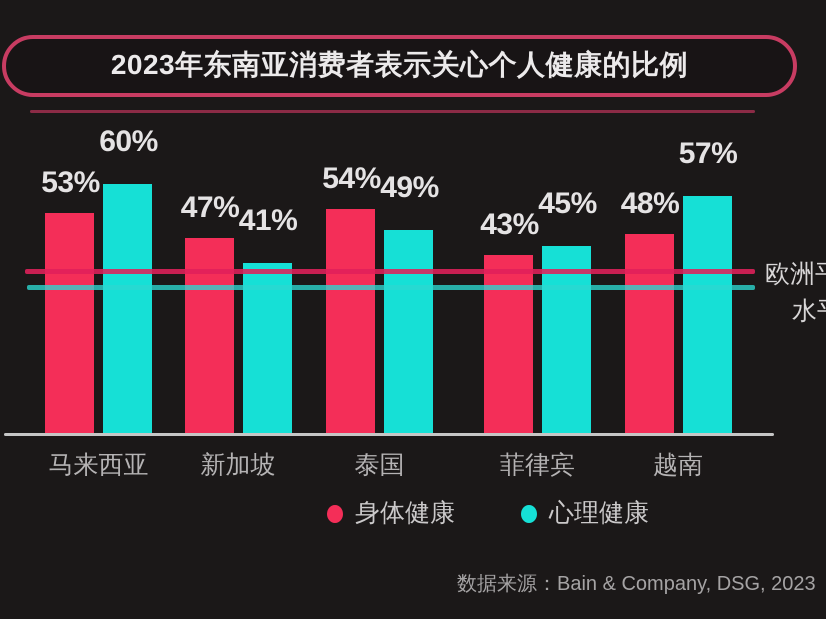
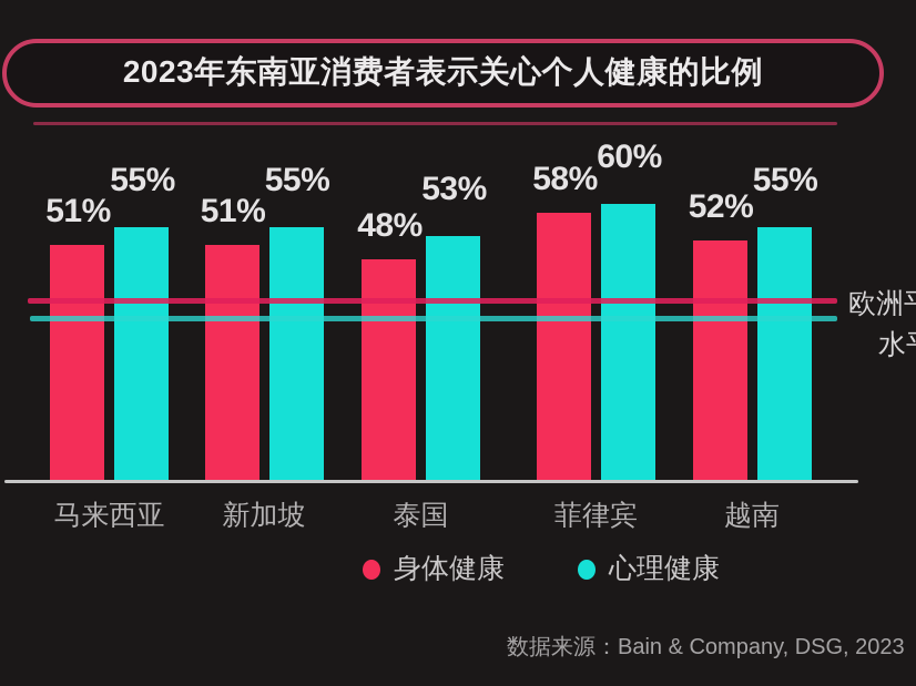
身体健康/马来西亚: 53% -> 51%
心理健康/马来西亚: 60% -> 55%
身体健康/新加坡: 47% -> 51%
心理健康/新加坡: 41% -> 55%
身体健康/泰国: 54% -> 48%
心理健康/泰国: 49% -> 53%
身体健康/菲律宾: 43% -> 58%
心理健康/菲律宾: 45% -> 60%
身体健康/越南: 48% -> 52%
心理健康/越南: 57% -> 55%
